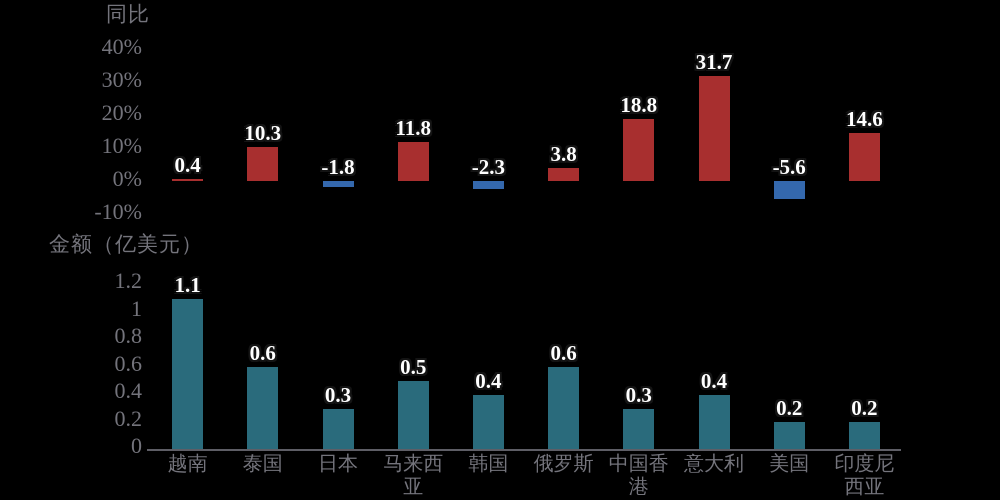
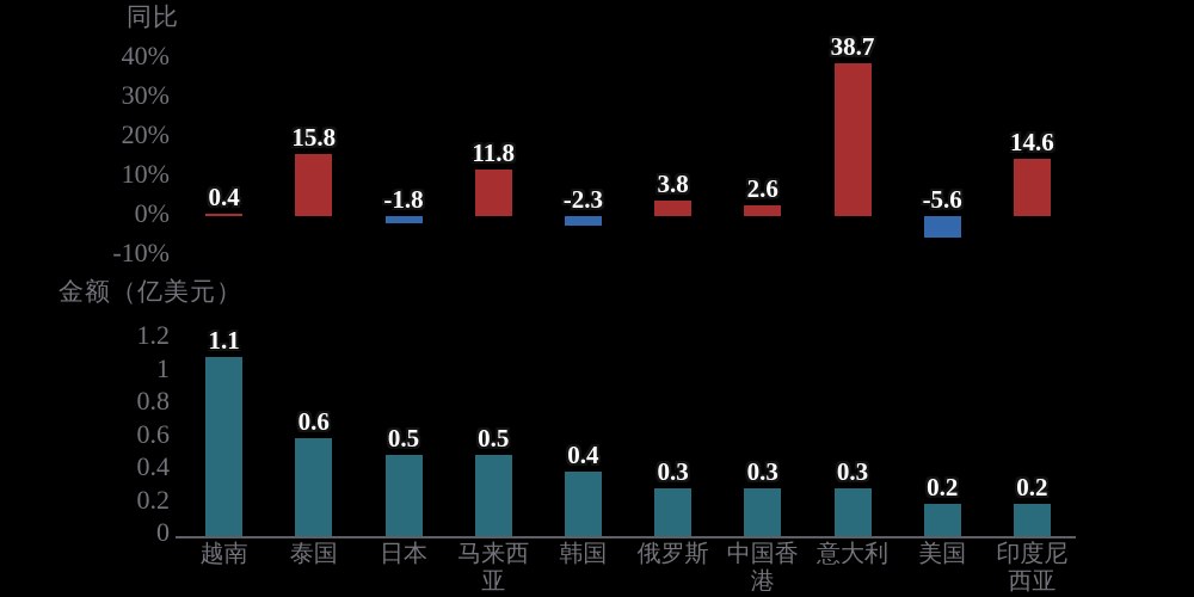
同比/泰国: 10.3 -> 15.8
同比/中国香港: 18.8 -> 2.6
同比/意大利: 31.7 -> 38.7
金额（亿美元）/日本: 0.3 -> 0.5
金额（亿美元）/俄罗斯: 0.6 -> 0.3
金额（亿美元）/意大利: 0.4 -> 0.3
